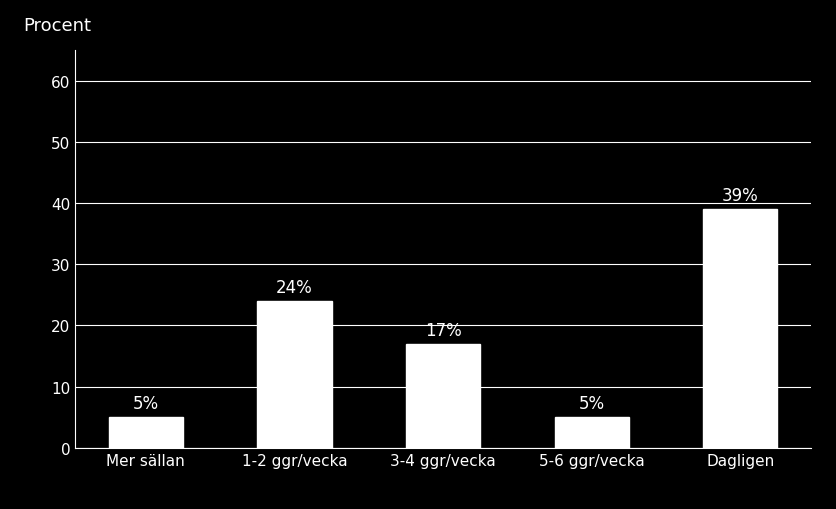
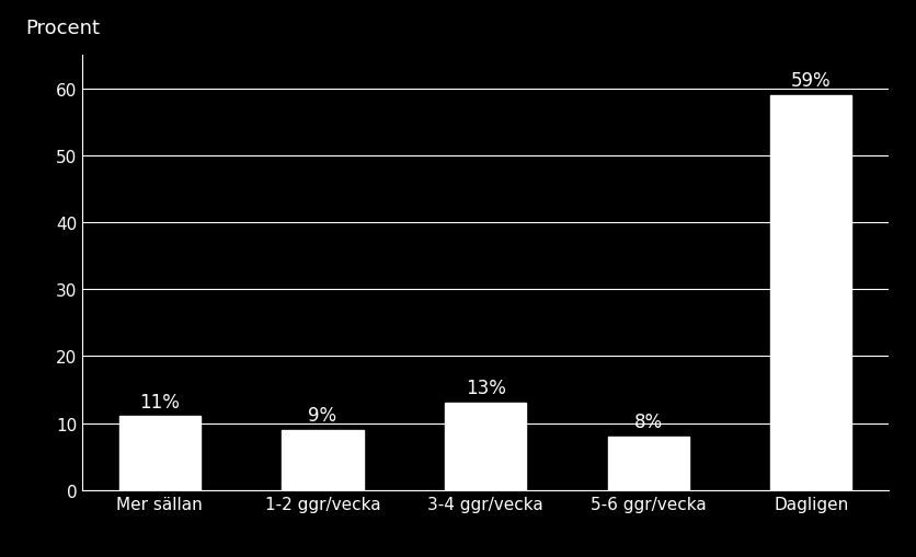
Mer sällan: 5% -> 11%
1-2 ggr/vecka: 24% -> 9%
3-4 ggr/vecka: 17% -> 13%
5-6 ggr/vecka: 5% -> 8%
Dagligen: 39% -> 59%
